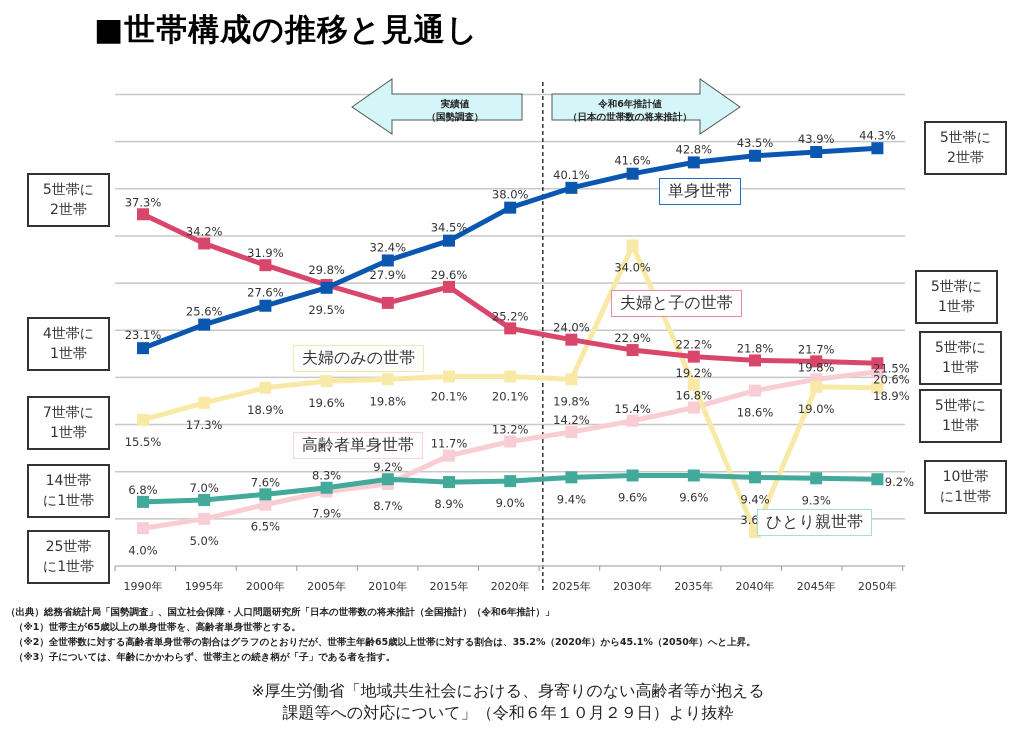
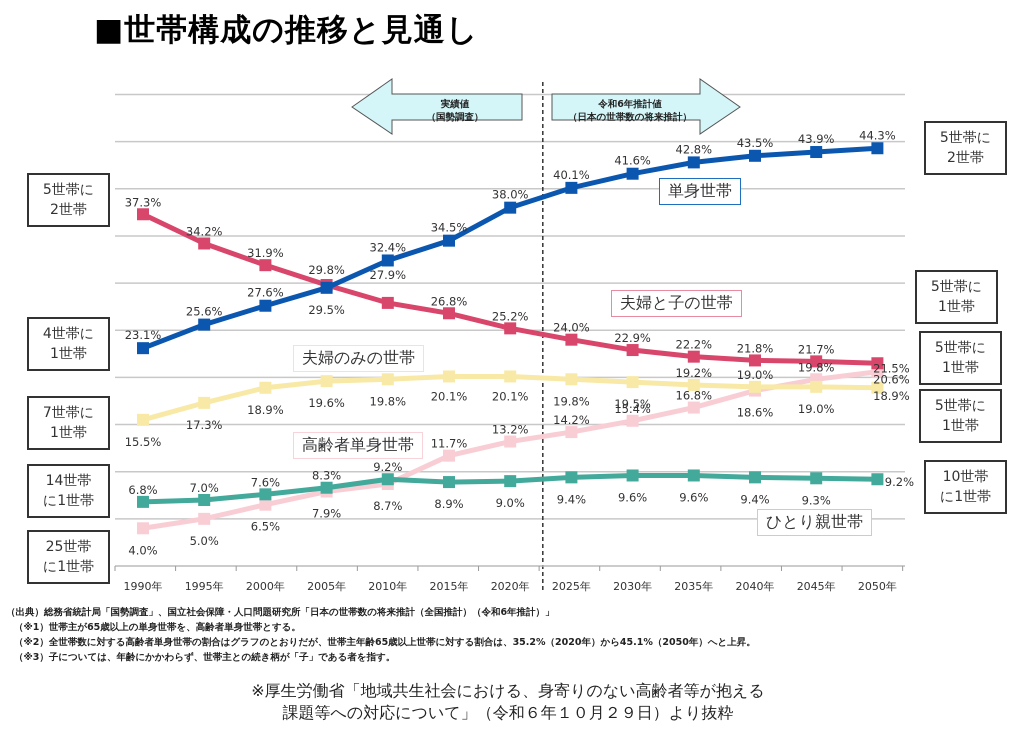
夫婦と子の世帯/2015年: 29.6% -> 26.8%
夫婦のみの世帯/2030年: 34.0% -> 19.5%
夫婦のみの世帯/2040年: 3.6% -> 19.0%
